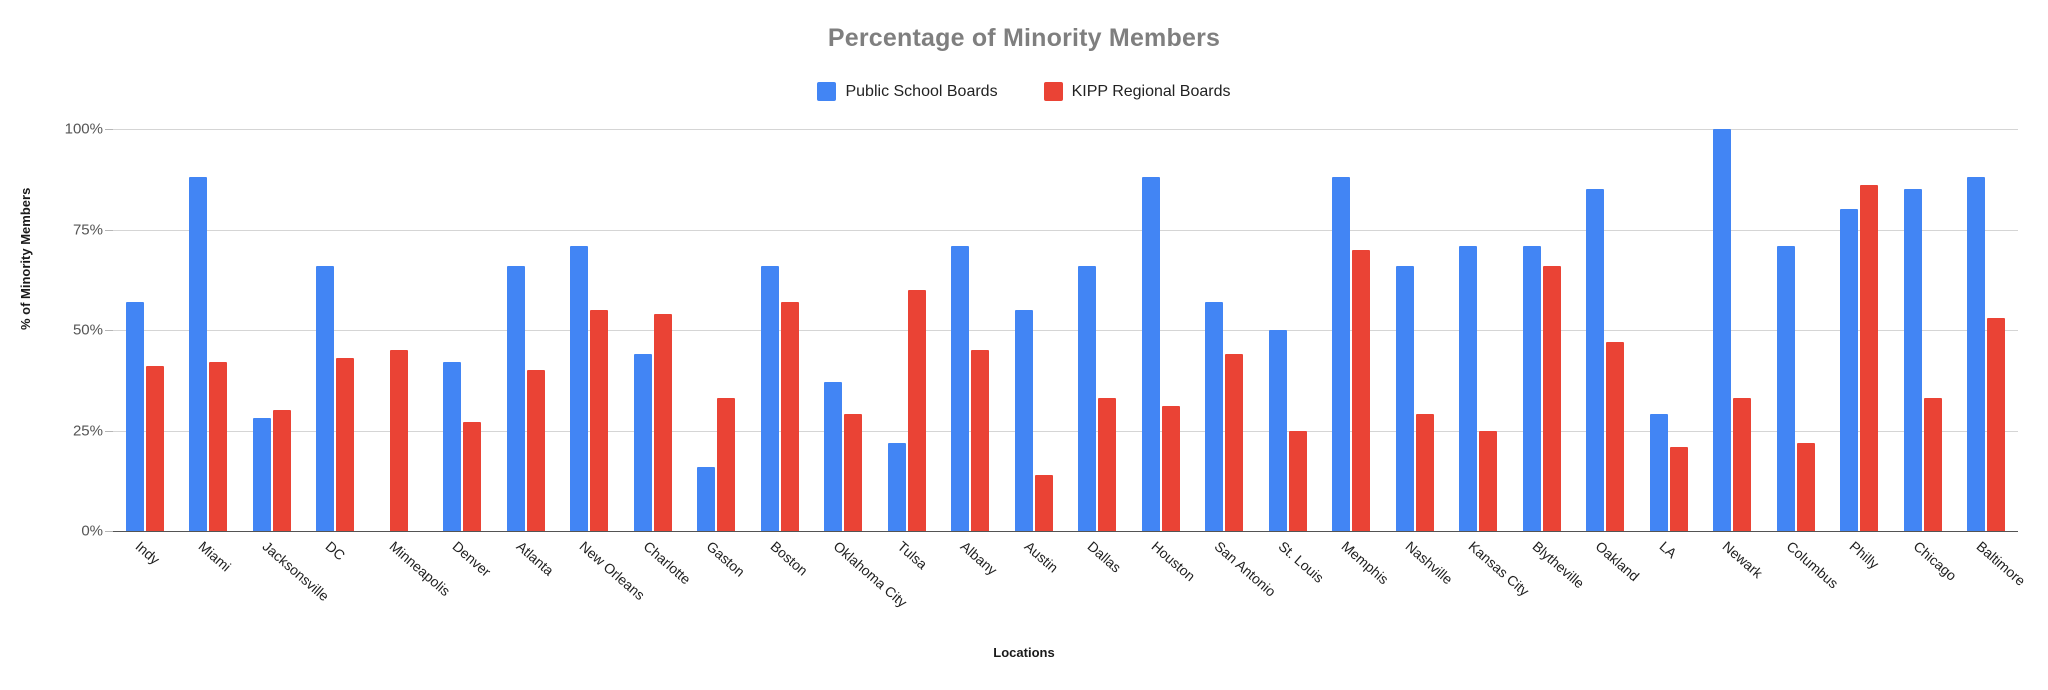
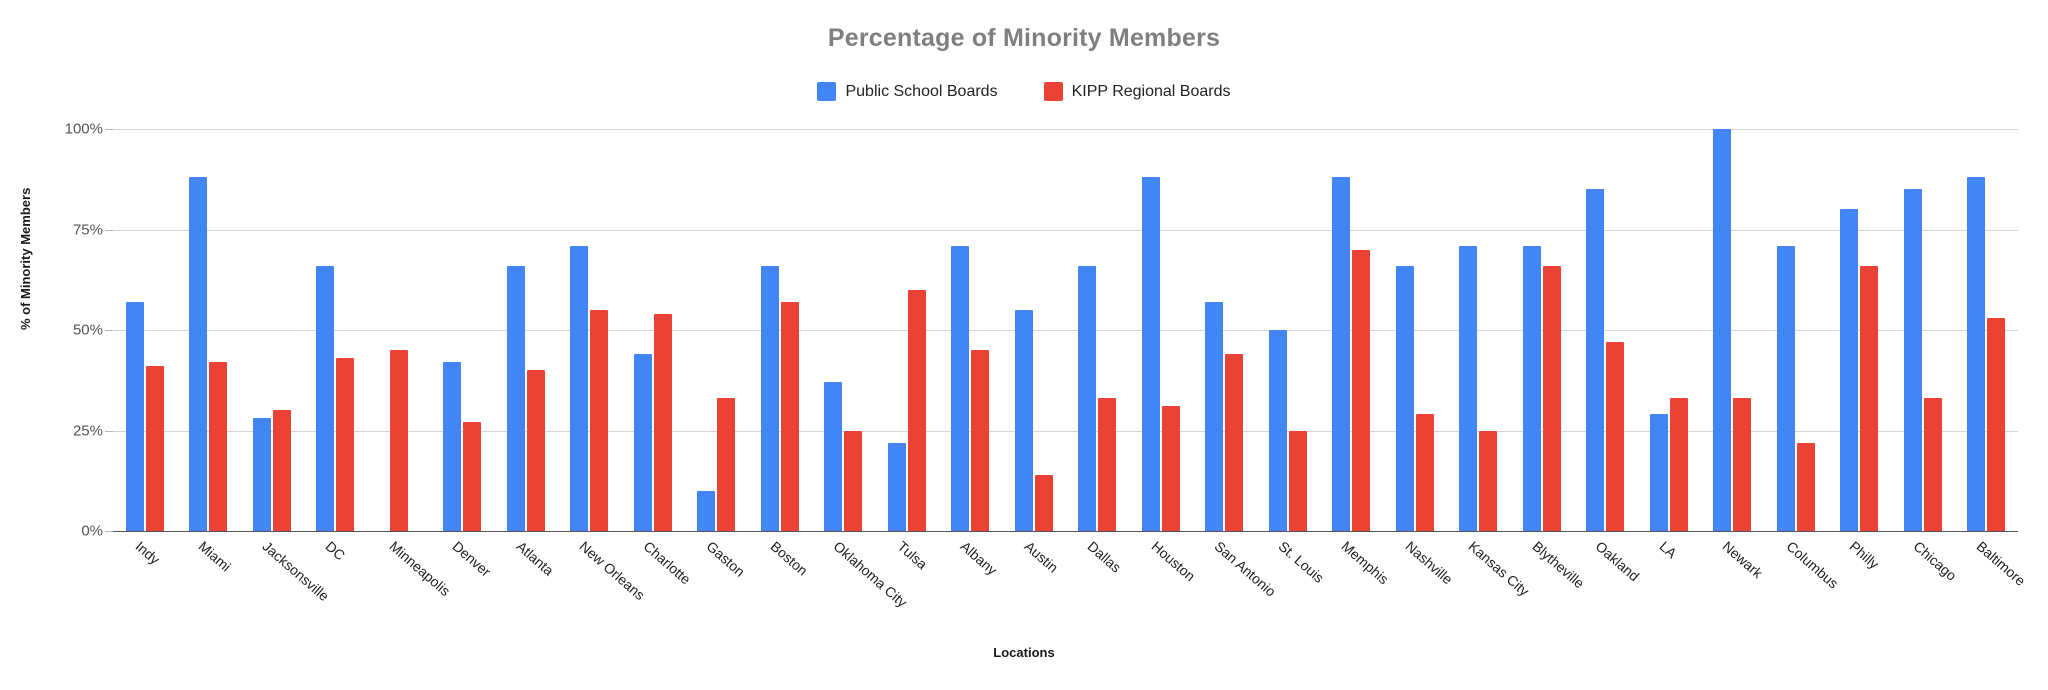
Public School Boards/Gaston: 16% -> 10%
KIPP Regional Boards/Oklahoma City: 29% -> 25%
KIPP Regional Boards/LA: 21% -> 33%
KIPP Regional Boards/Philly: 86% -> 66%
